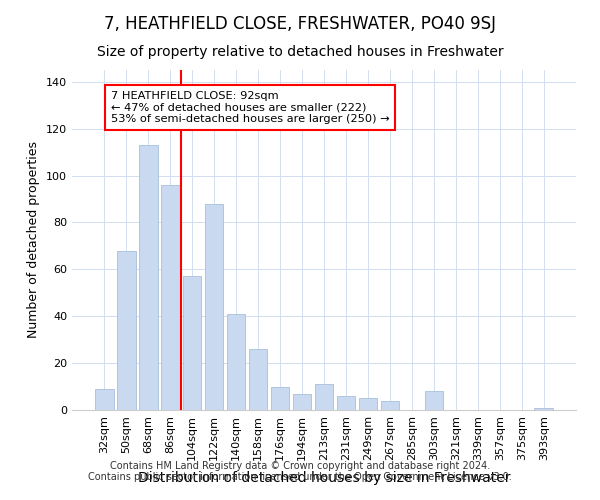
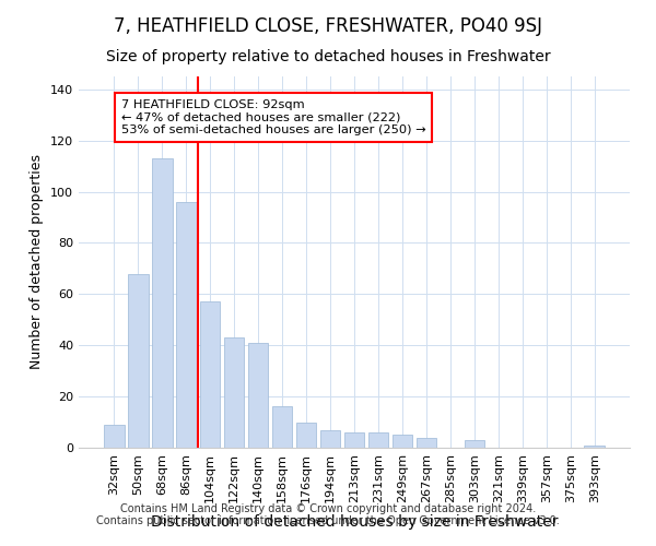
122sqm: 88 -> 43
158sqm: 26 -> 16
213sqm: 11 -> 6
303sqm: 8 -> 3
